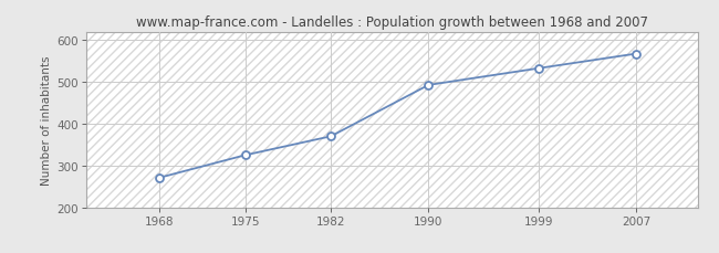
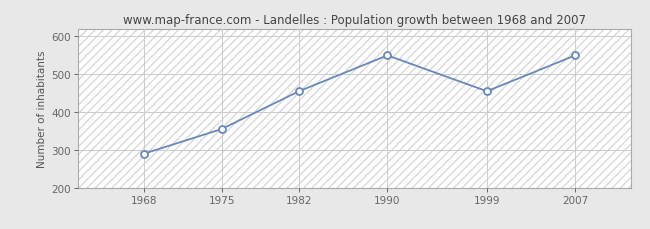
1968: 271 -> 290
1975: 325 -> 355
1982: 370 -> 455
1990: 493 -> 550
1999: 533 -> 455
2007: 568 -> 550
